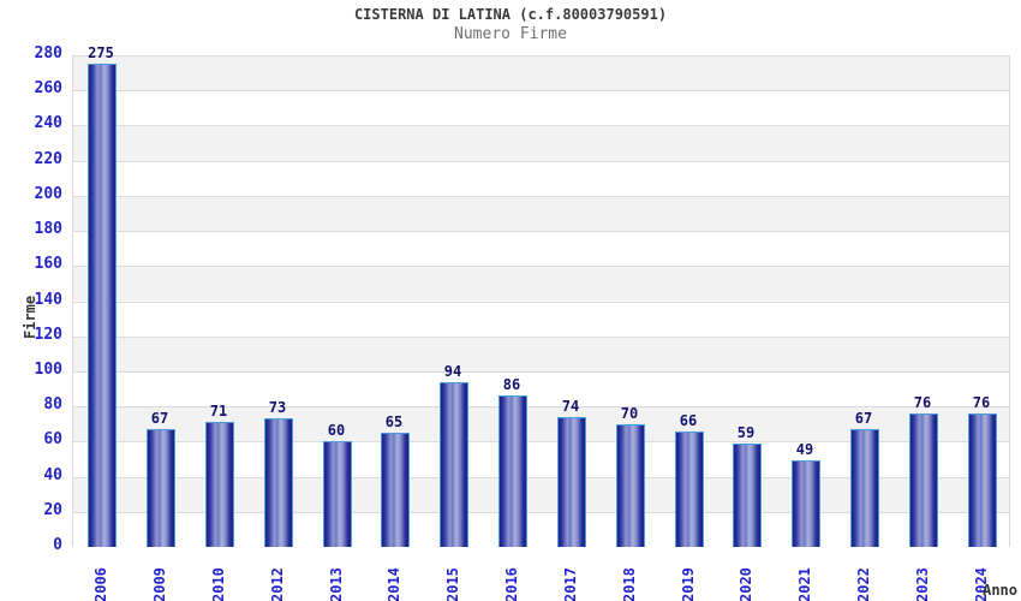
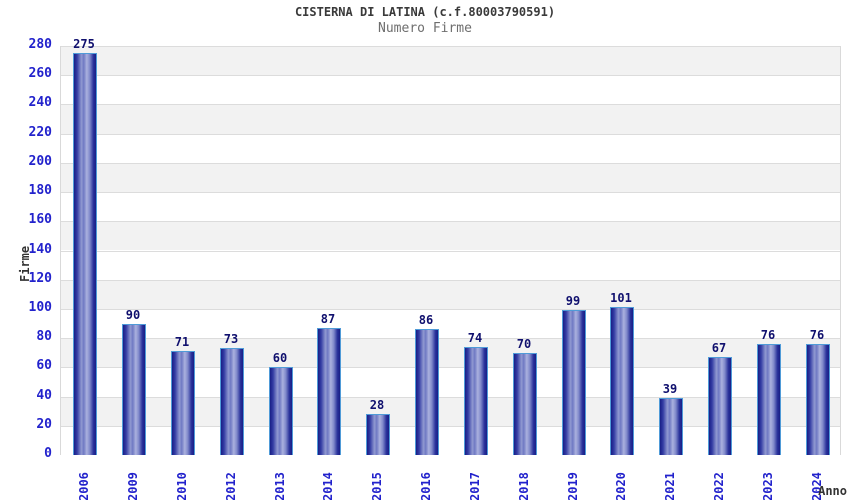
2009: 67 -> 90
2014: 65 -> 87
2015: 94 -> 28
2019: 66 -> 99
2020: 59 -> 101
2021: 49 -> 39
